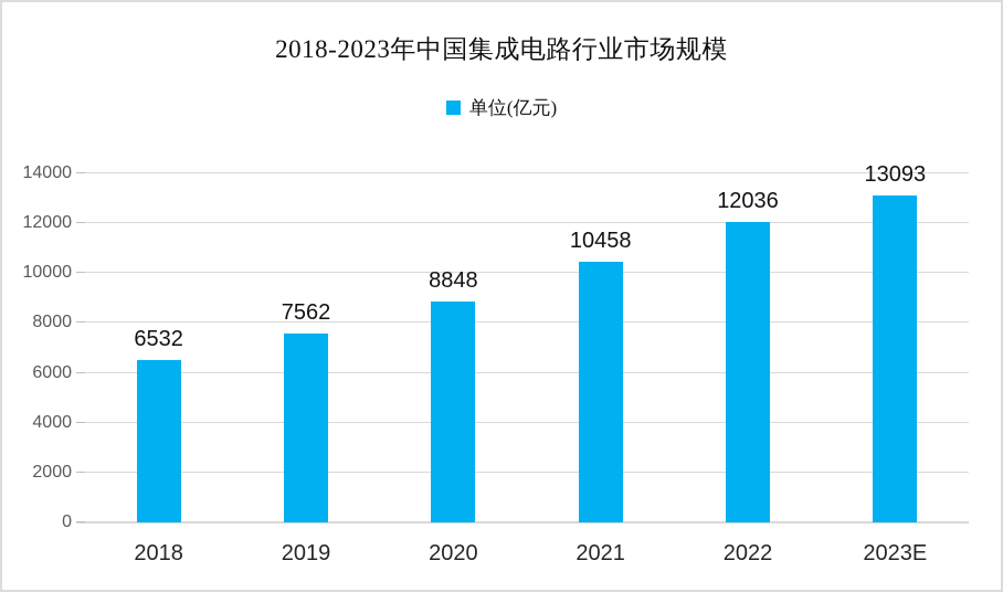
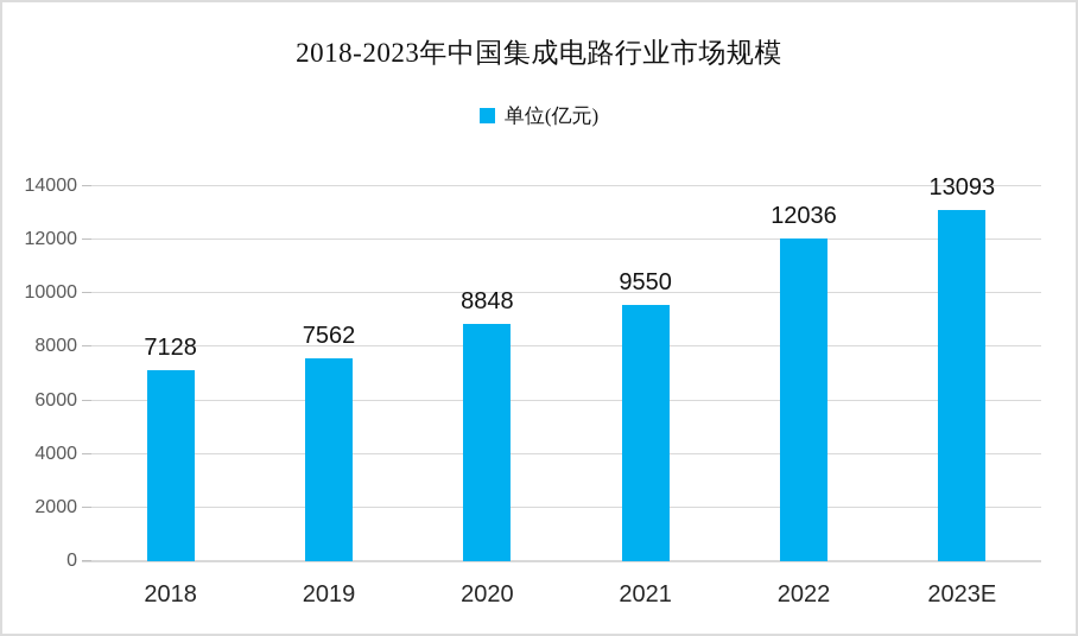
2018: 6532 -> 7128
2021: 10458 -> 9550
